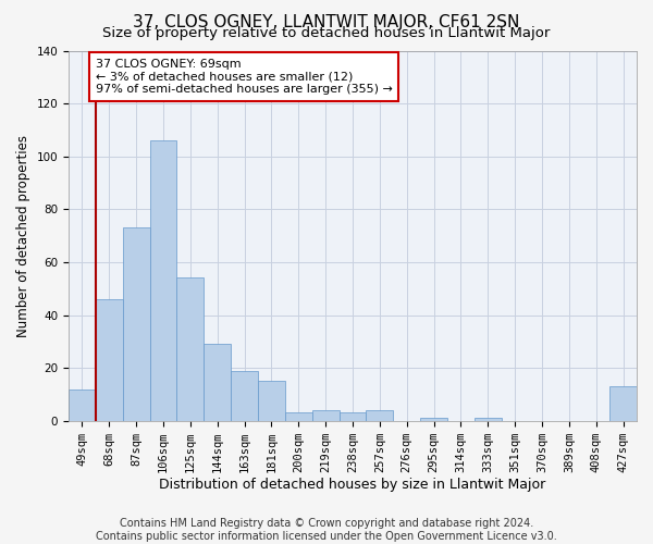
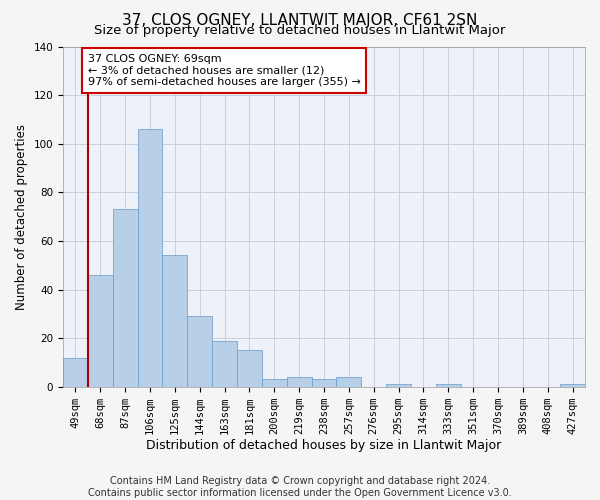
427sqm: 13 -> 1
